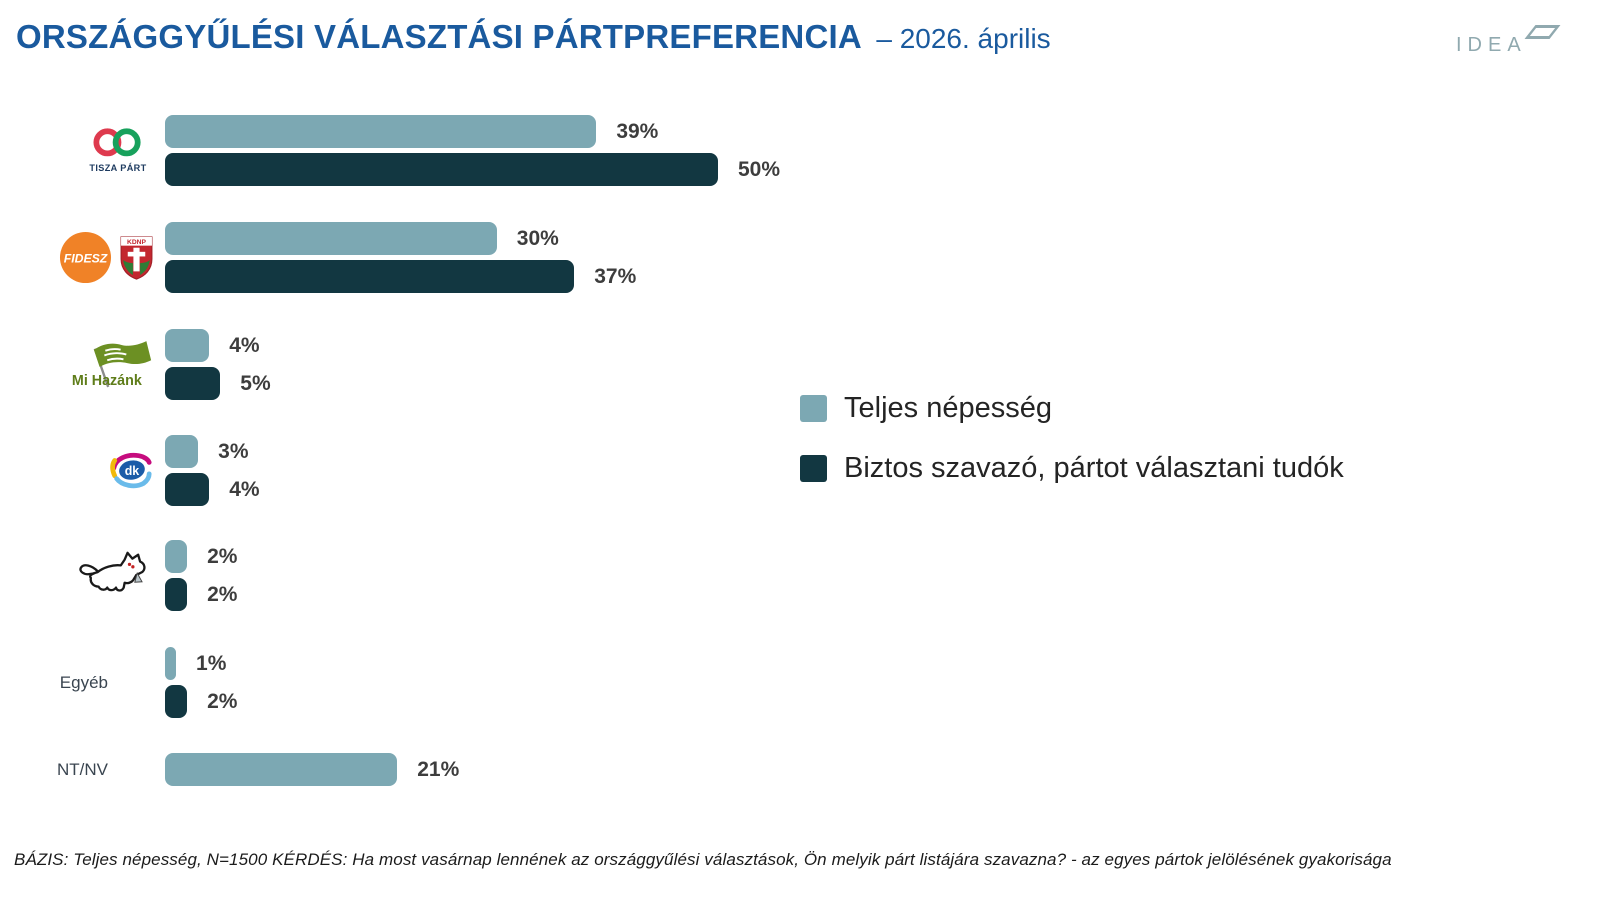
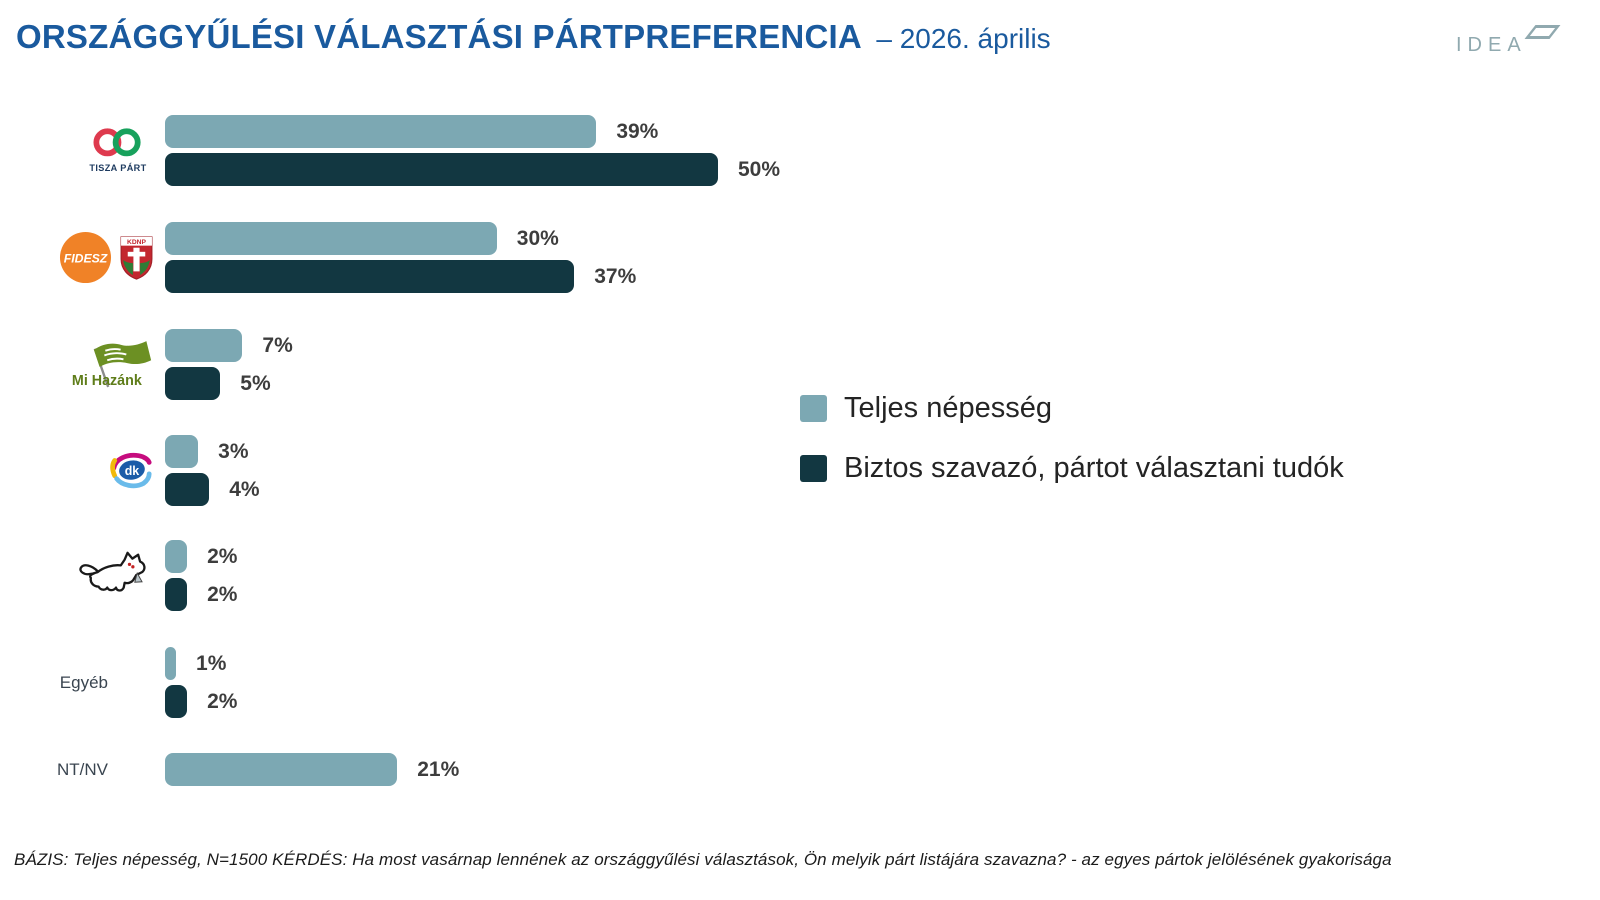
Teljes népesség/Mi Hazánk: 4% -> 7%
